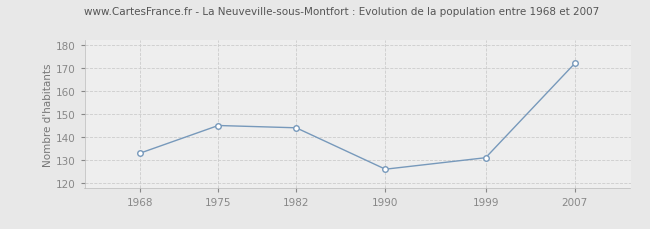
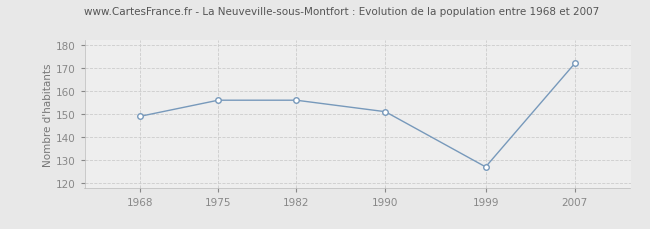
1968: 133 -> 149
1975: 145 -> 156
1982: 144 -> 156
1990: 126 -> 151
1999: 131 -> 127
